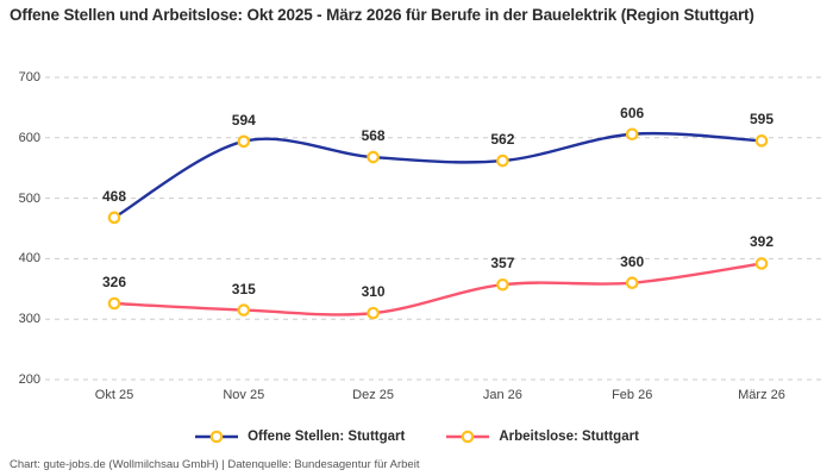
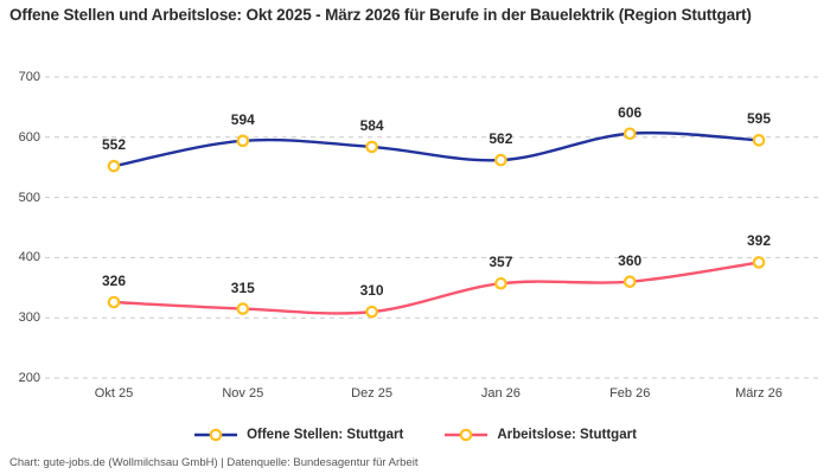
Offene Stellen: Stuttgart/Okt 25: 468 -> 552
Offene Stellen: Stuttgart/Dez 25: 568 -> 584
